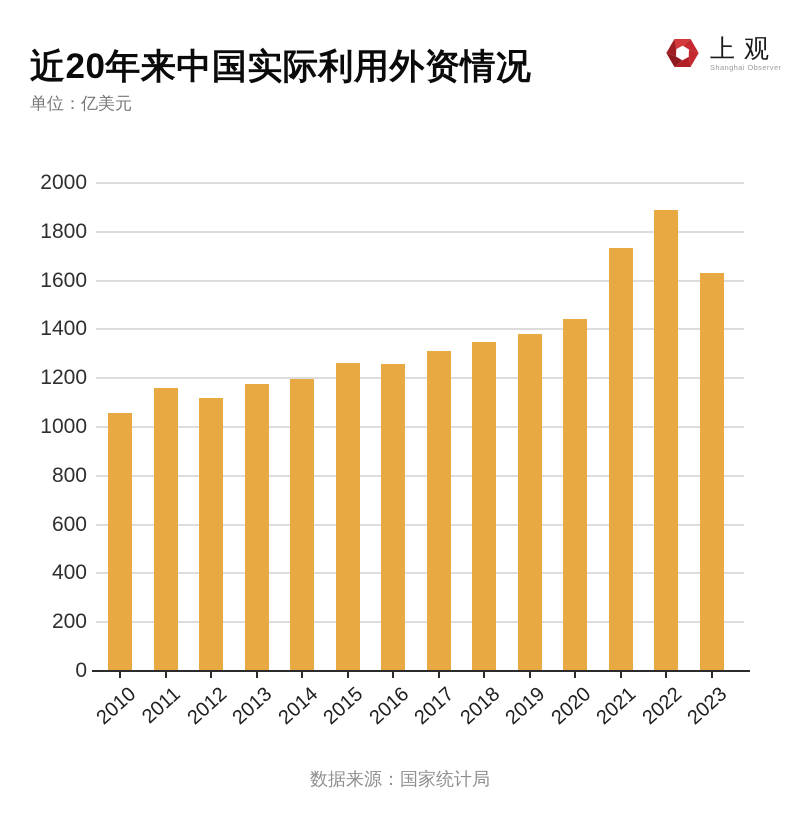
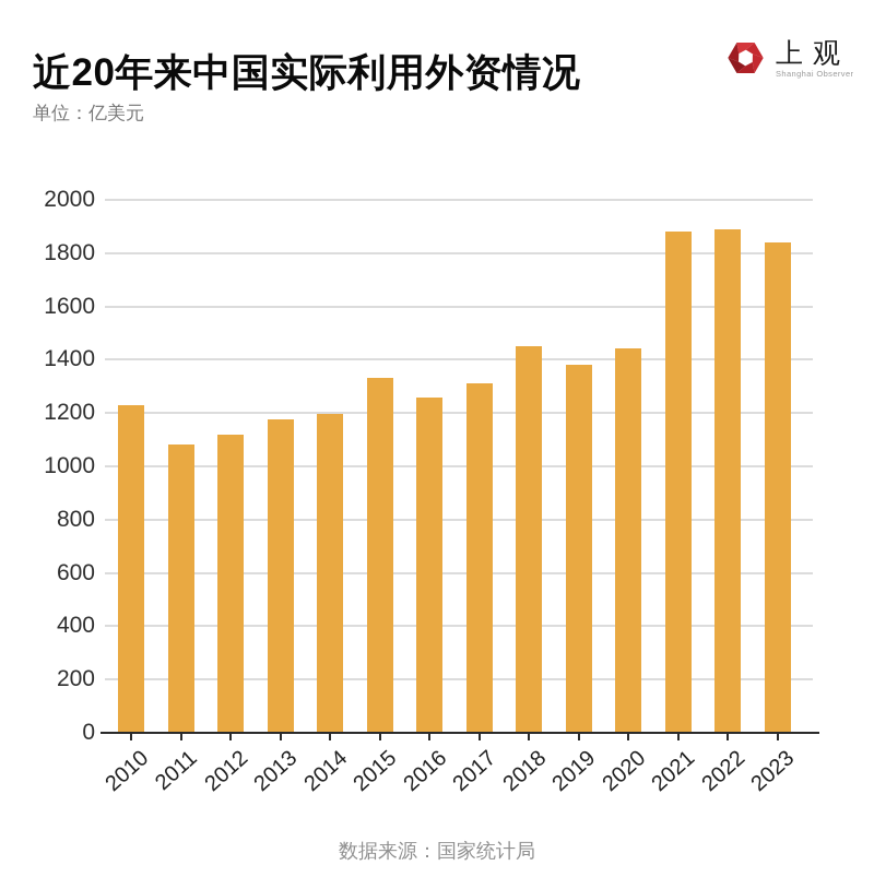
2010: 1060 -> 1230
2011: 1160 -> 1080
2015: 1260 -> 1330
2018: 1350 -> 1450
2021: 1740 -> 1880
2023: 1630 -> 1840
